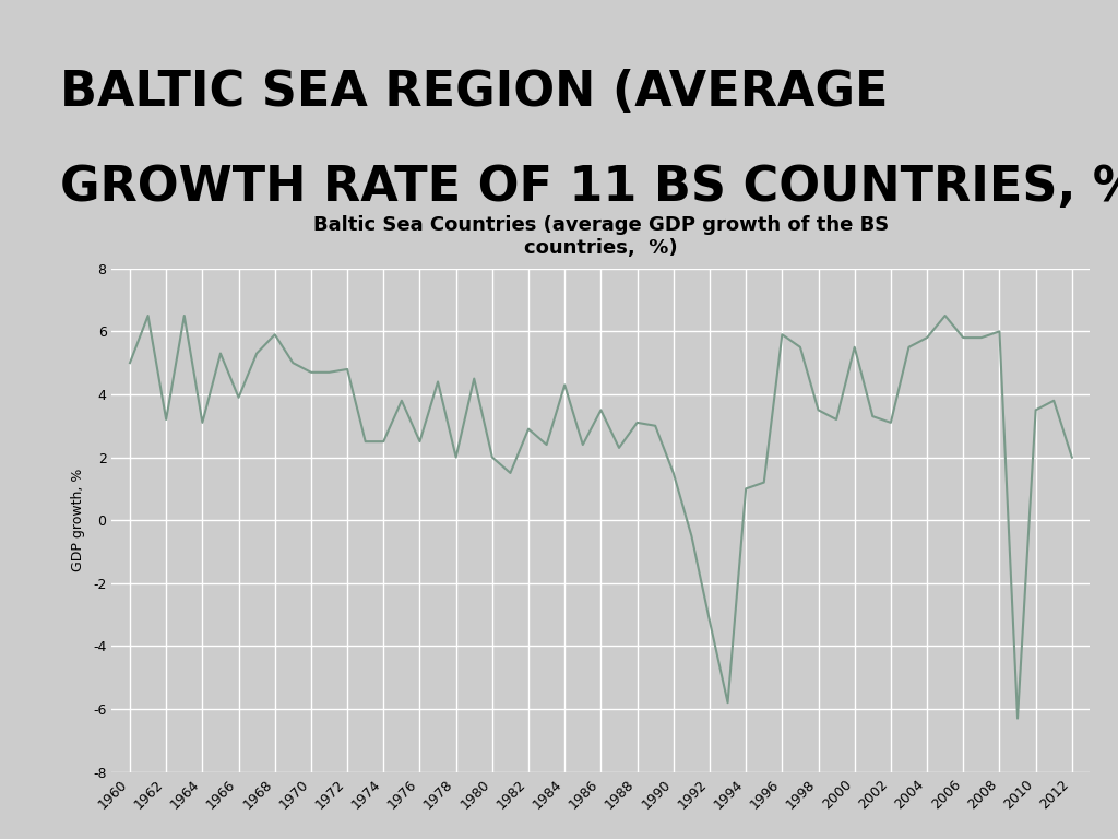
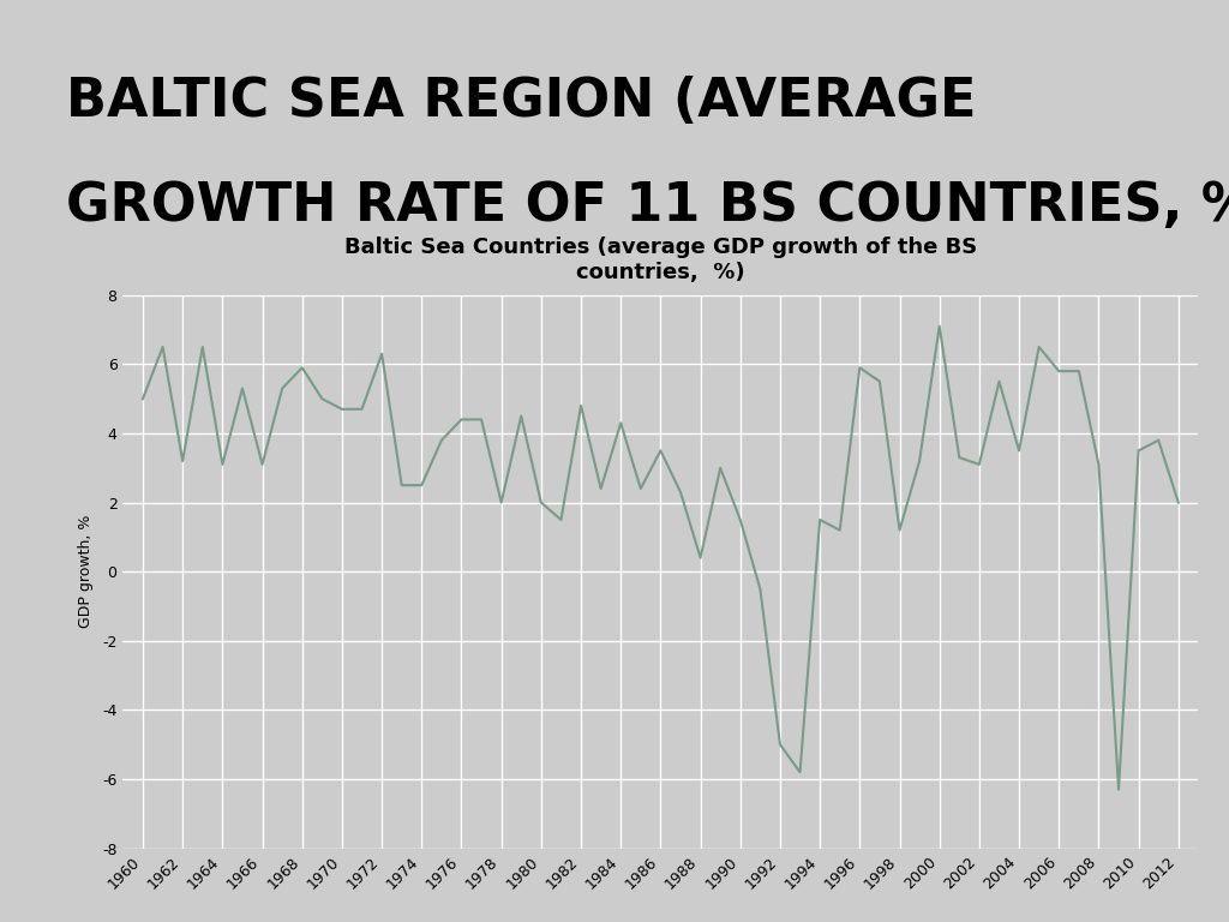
1966: 3.9 -> 3.1
1972: 4.8 -> 6.3
1976: 2.5 -> 4.4
1982: 2.9 -> 4.8
1988: 3.1 -> 0.4
1992: -3.2 -> -5.0
1994: 1.0 -> 1.5
1998: 3.5 -> 1.2
2000: 5.5 -> 7.1
2004: 5.8 -> 3.5
2008: 6.0 -> 3.1
